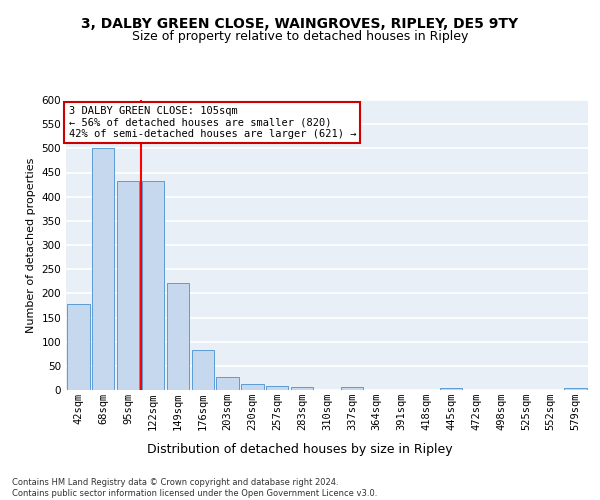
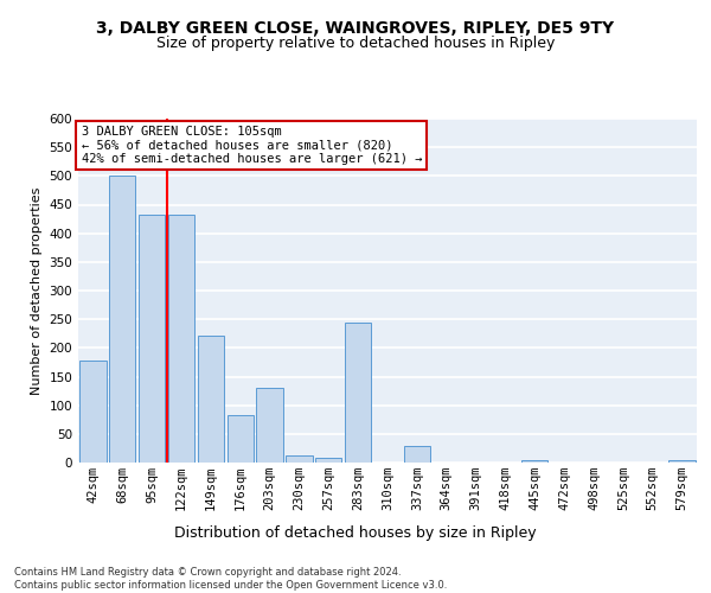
203sqm: 27 -> 130
283sqm: 6 -> 245
337sqm: 6 -> 30
